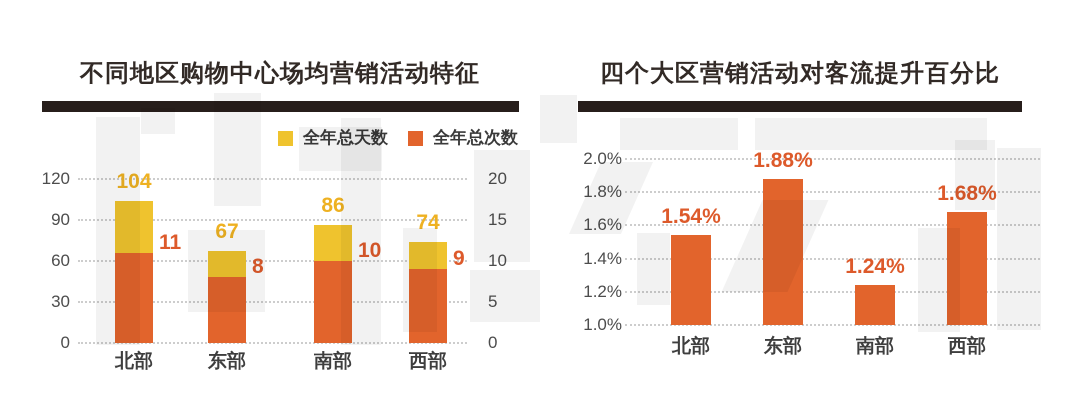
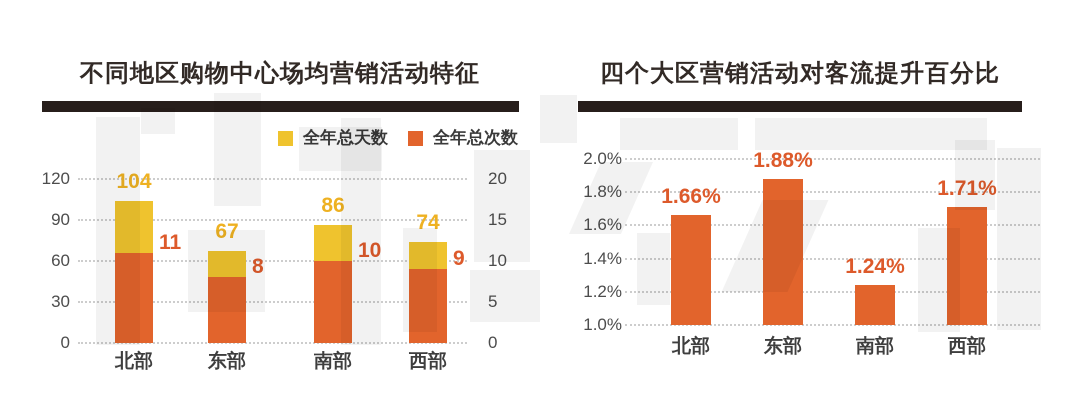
四个大区营销活动对客流提升百分比/北部: 1.54% -> 1.66%
四个大区营销活动对客流提升百分比/西部: 1.68% -> 1.71%
